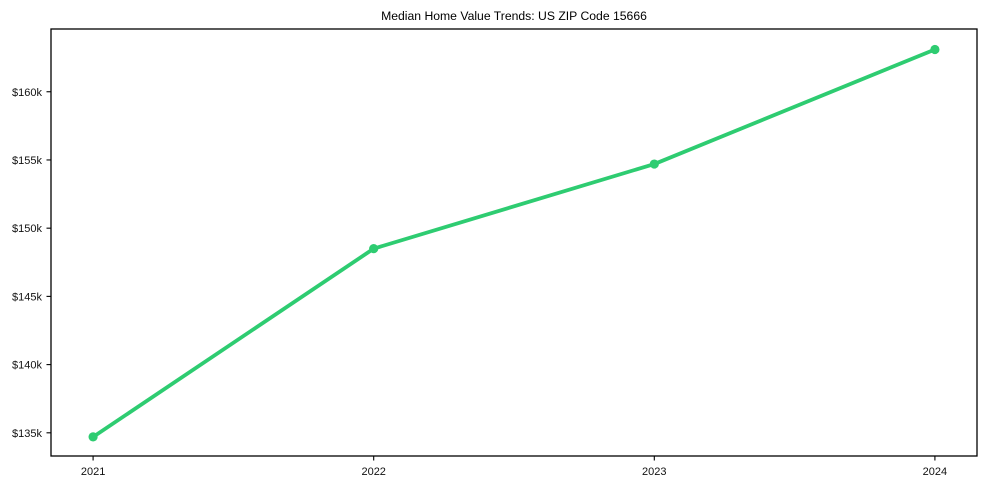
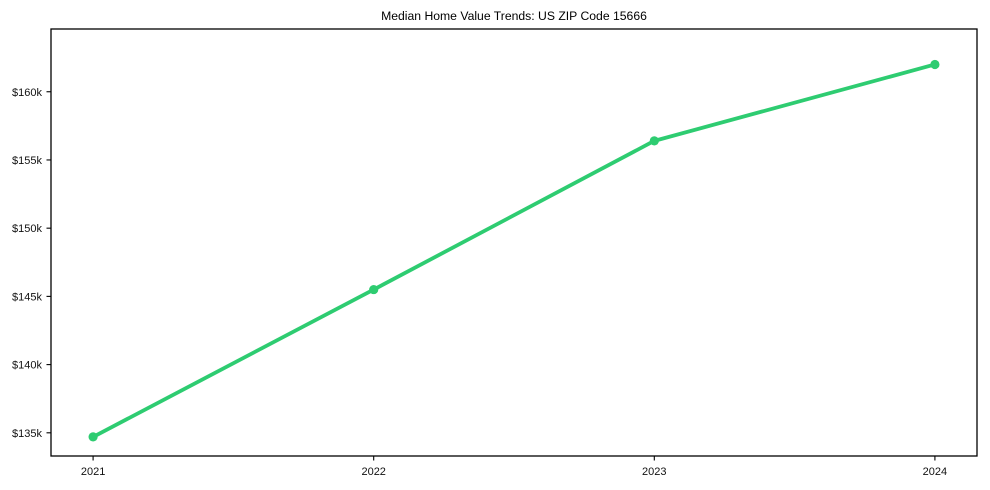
2022: $148.5k -> $145.5k
2023: $154.7k -> $156.4k
2024: $163.1k -> $162.0k
